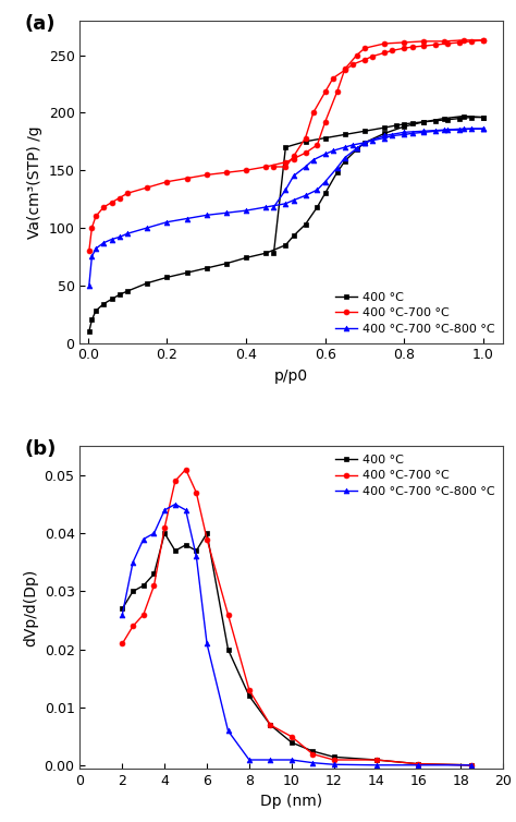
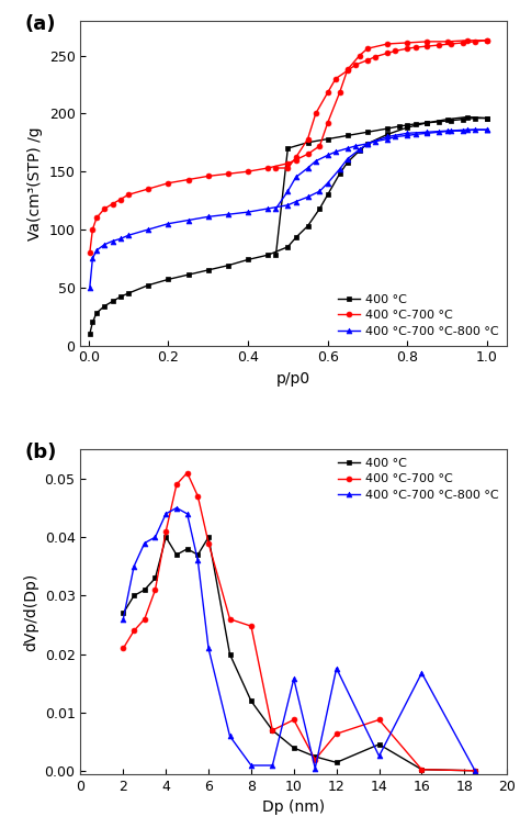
400 °C-700 °C/8: 0.0130 -> 0.0248
400 °C-700 °C/10: 0.0050 -> 0.0088
400 °C-700 °C-800 °C/10: 0.0010 -> 0.0158
400 °C-700 °C/12: 0.0010 -> 0.0064
400 °C-700 °C-800 °C/12: 0.0002 -> 0.0176
400 °C/14: 0.0010 -> 0.0046
400 °C-700 °C/14: 0.0010 -> 0.0088
400 °C-700 °C-800 °C/14: 0.0001 -> 0.0026
400 °C-700 °C-800 °C/16: 0.0001 -> 0.0168
